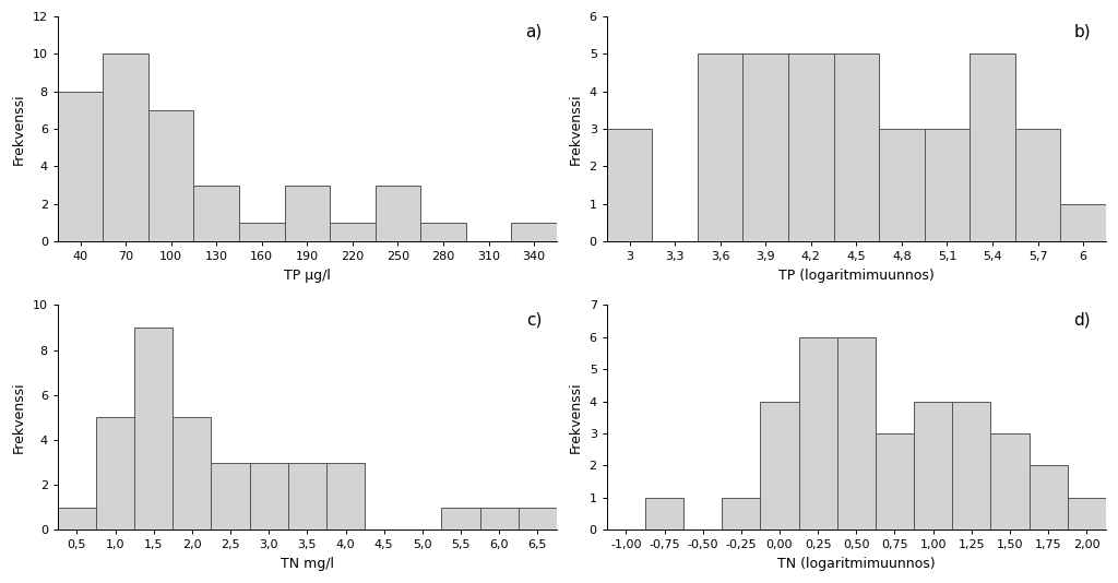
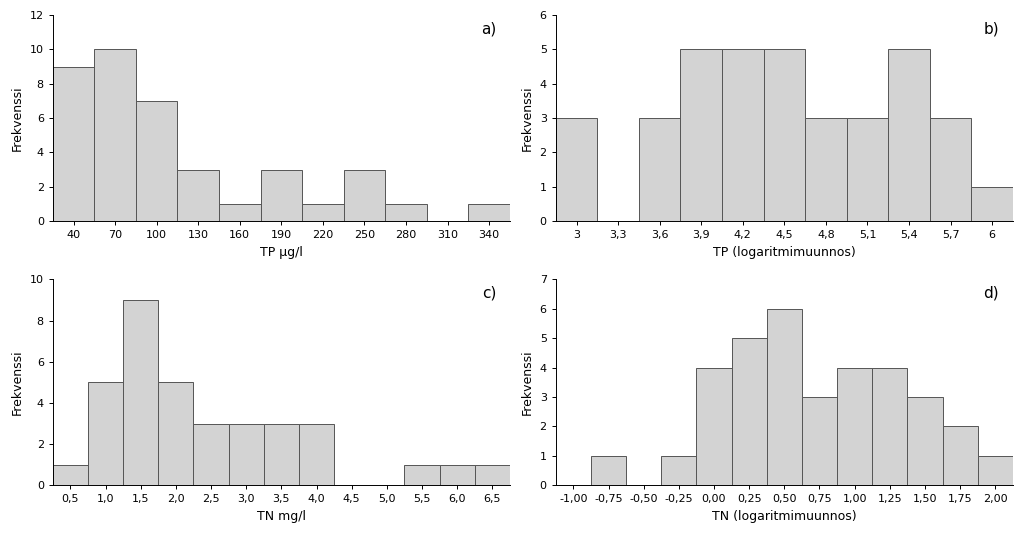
40: 8 -> 9
3,6: 5 -> 3
0,25: 6 -> 5
